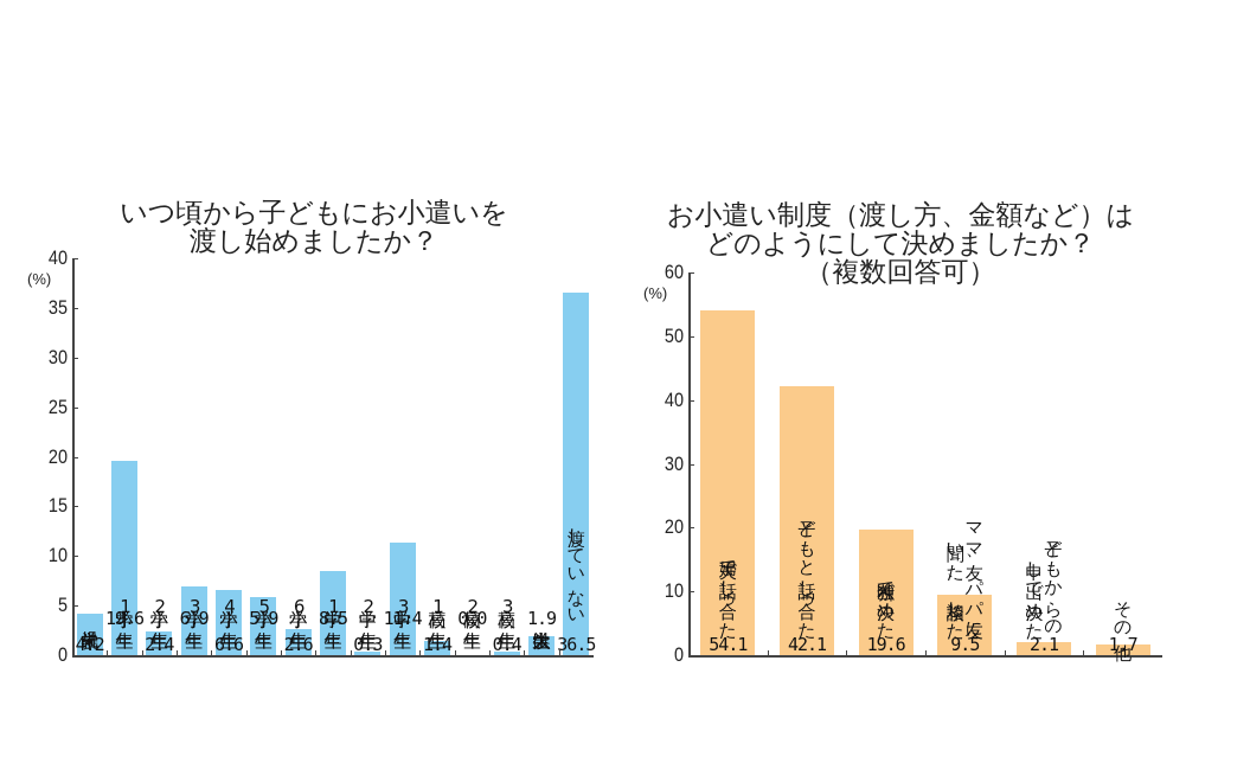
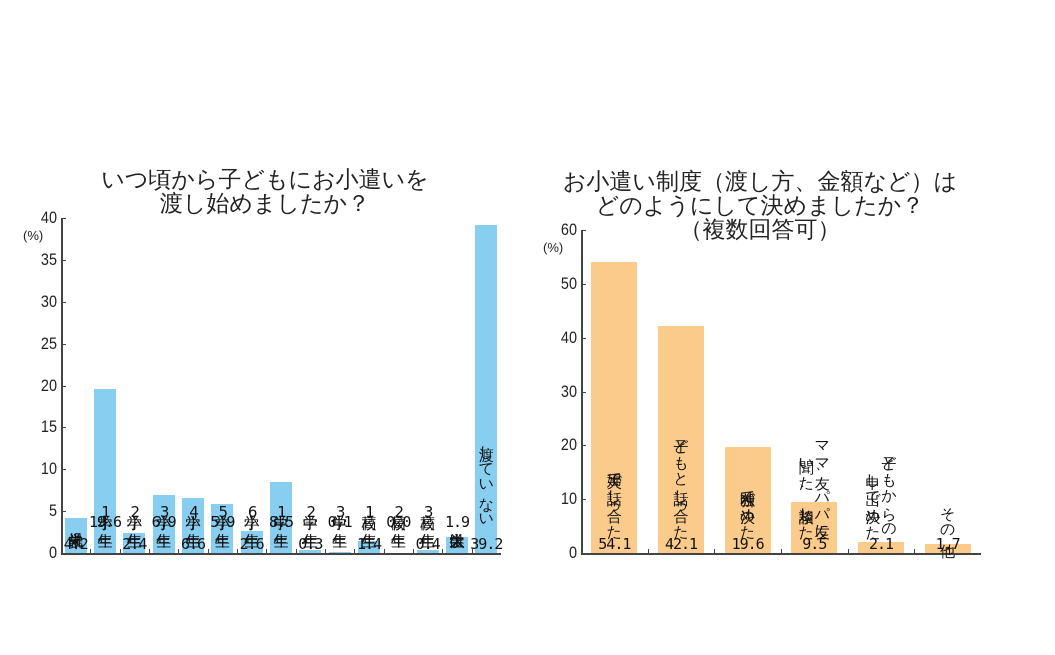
いつ頃から子どもにお小遣いを渡し始めましたか？/中学3年生: 11.4 -> 0.1
いつ頃から子どもにお小遣いを渡し始めましたか？/渡していない: 36.5 -> 39.2
